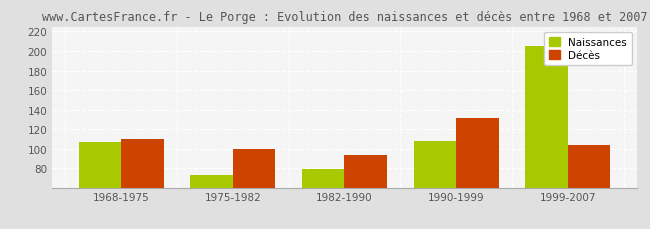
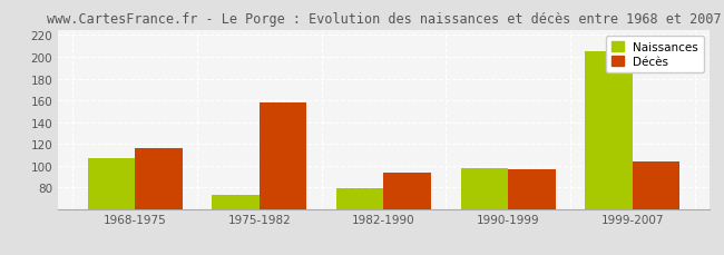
Décès/1968-1975: 110 -> 116
Décès/1975-1982: 100 -> 158
Naissances/1990-1999: 108 -> 98
Décès/1990-1999: 131 -> 96
